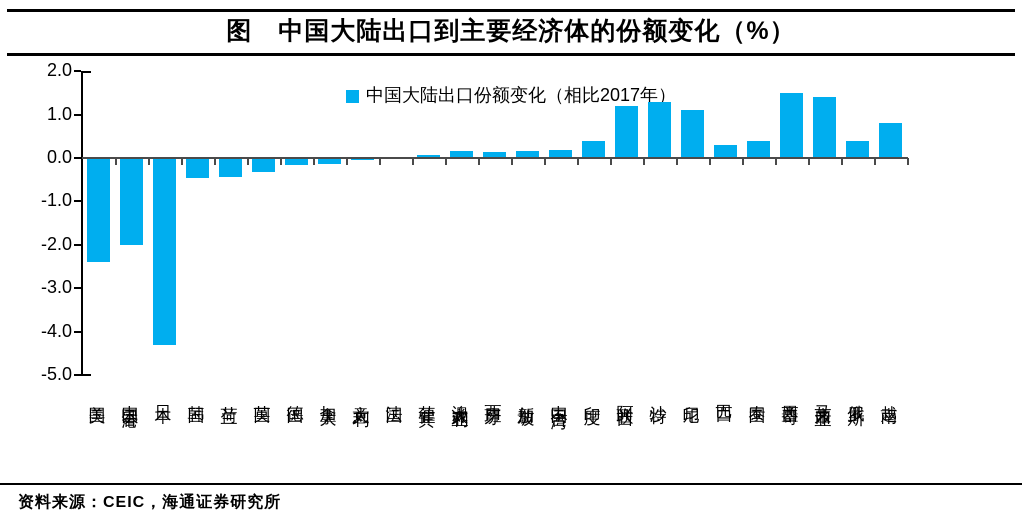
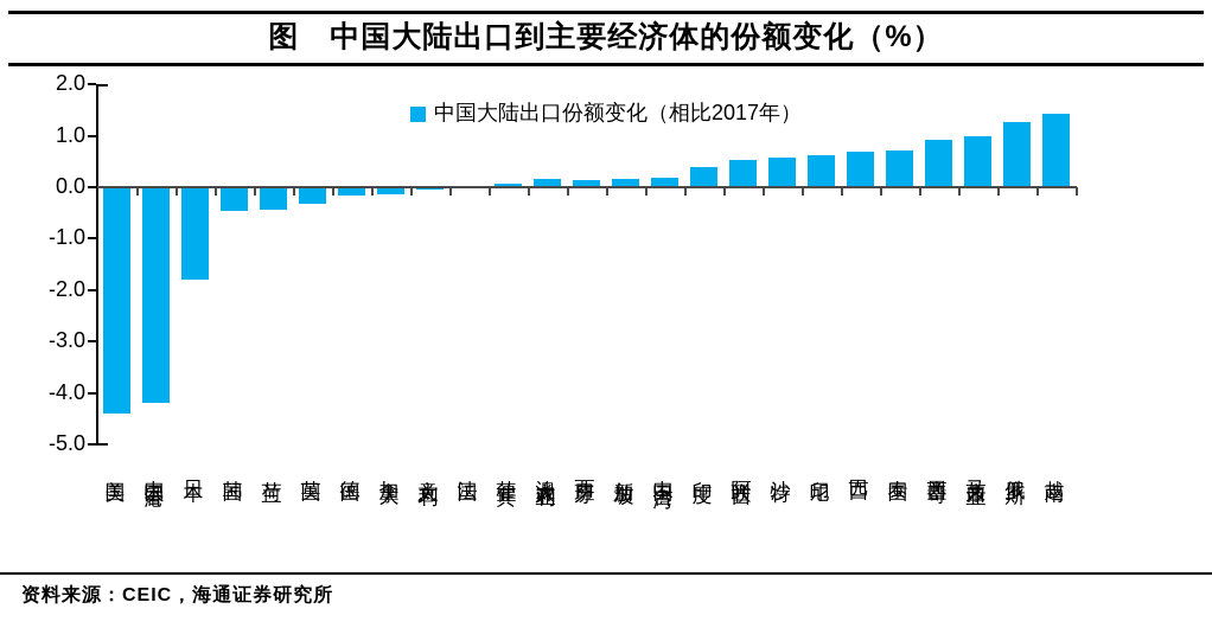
美国: -2.4 -> -4.4
中国香港: -2.0 -> -4.2
日本: -4.3 -> -1.8
阿联酋: 1.2 -> 0.5
沙特: 1.3 -> 0.6
印尼: 1.1 -> 0.6
巴西: 0.3 -> 0.7
泰国: 0.4 -> 0.7
墨西哥: 1.5 -> 0.9
马来西亚: 1.4 -> 1.0
俄罗斯: 0.4 -> 1.3
越南: 0.8 -> 1.4
